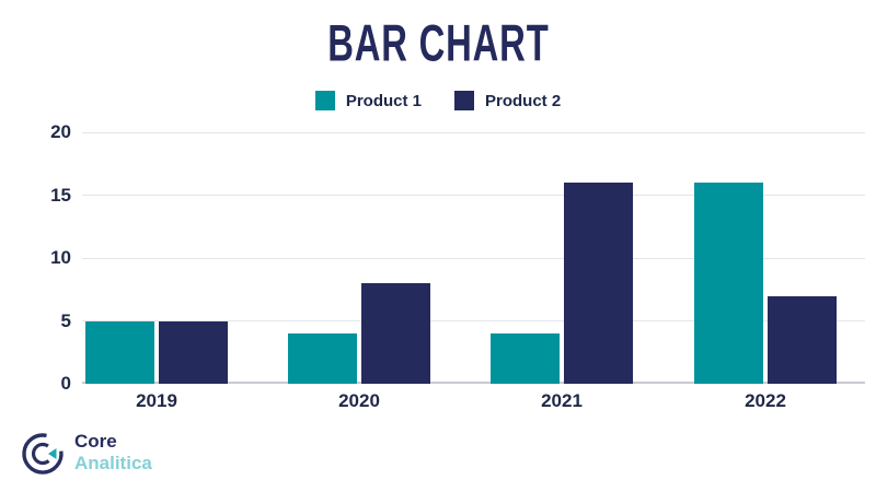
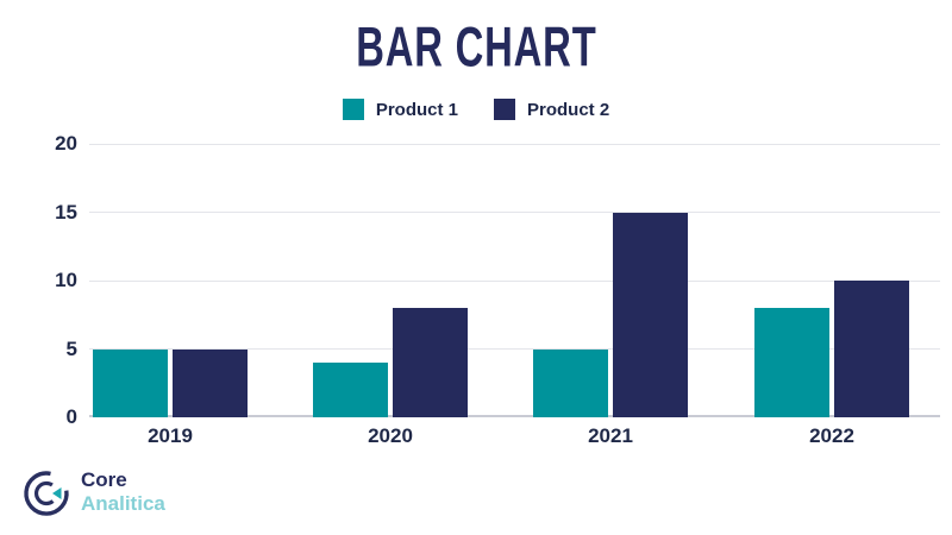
Product 1/2021: 4 -> 5
Product 2/2021: 16 -> 15
Product 1/2022: 16 -> 8
Product 2/2022: 7 -> 10
